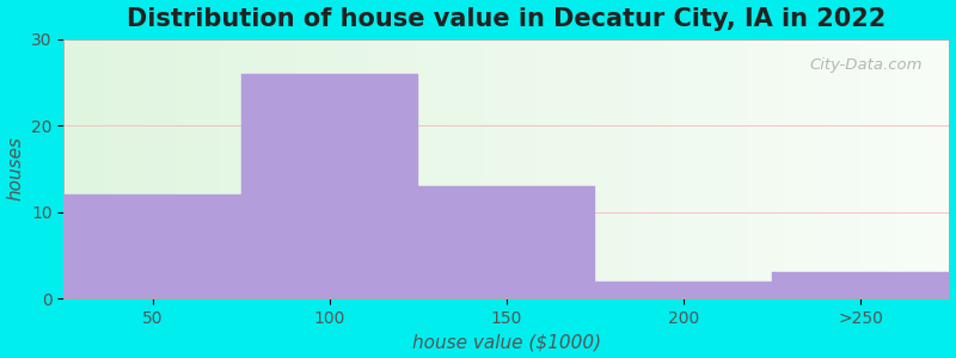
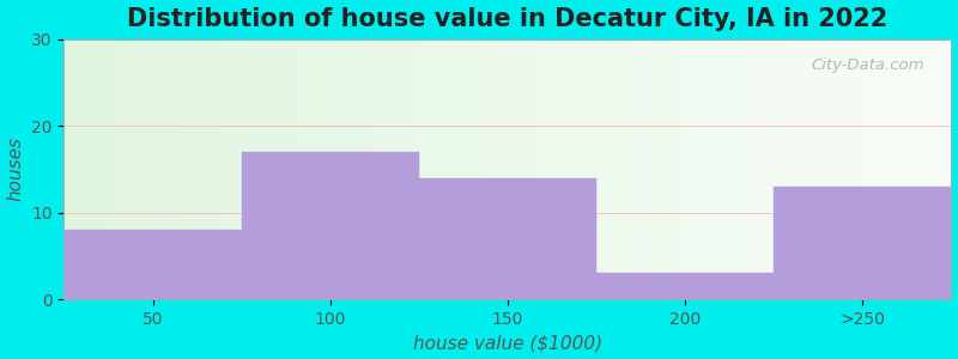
50: 12 -> 8
100: 26 -> 17
150: 13 -> 14
200: 2 -> 3
>250: 3 -> 13
